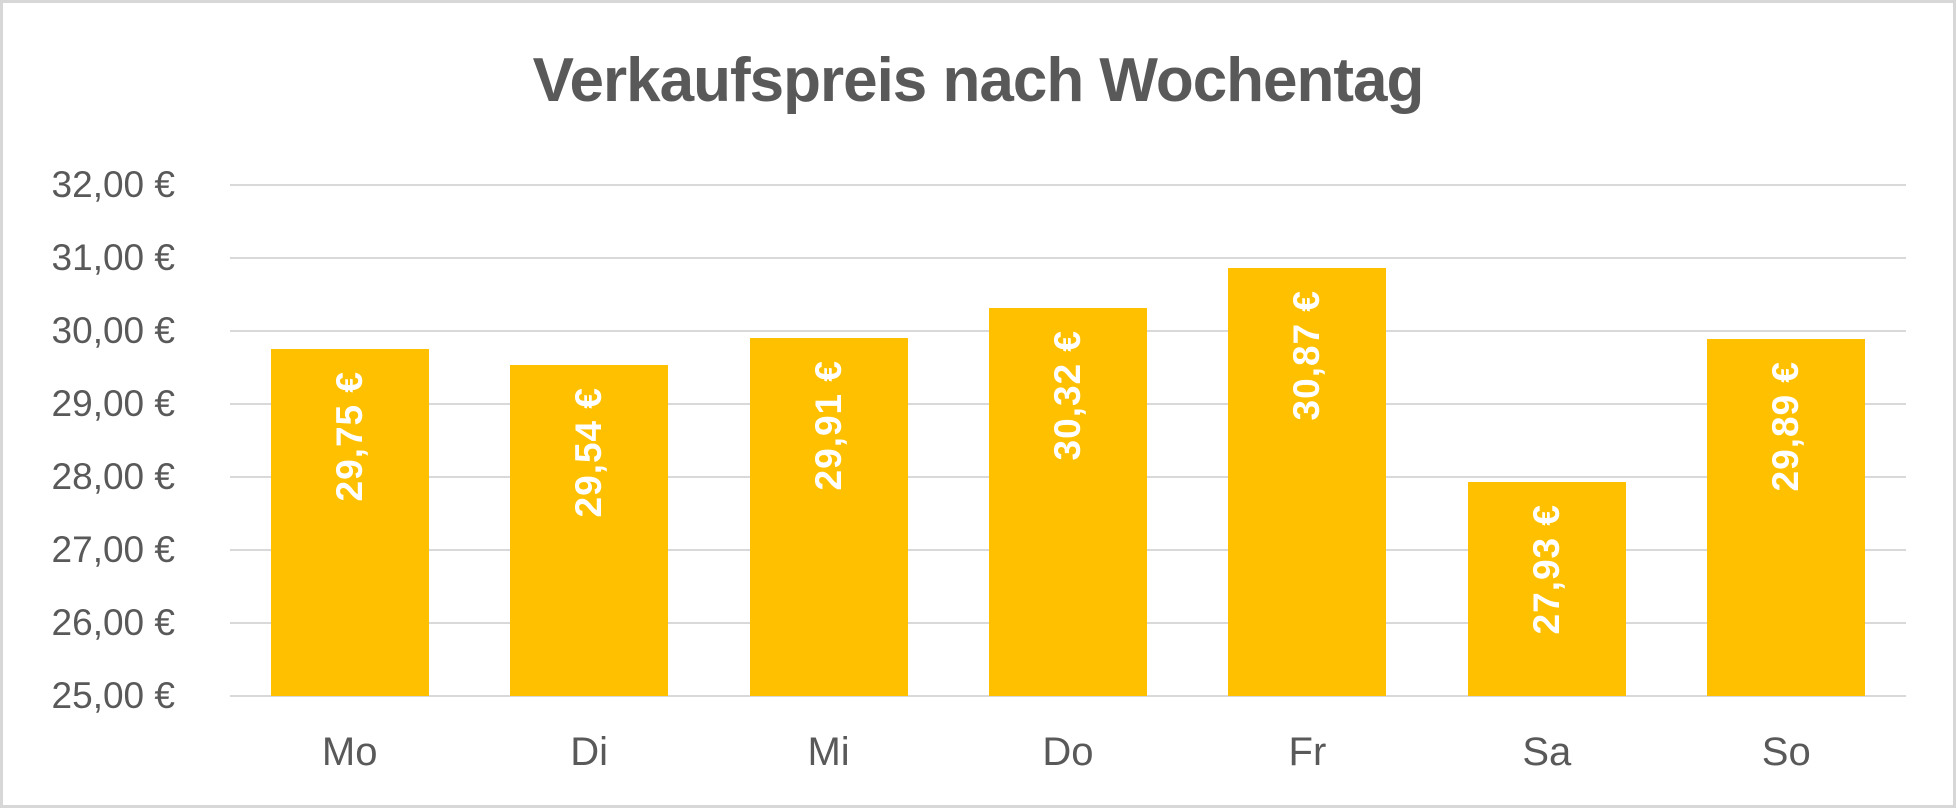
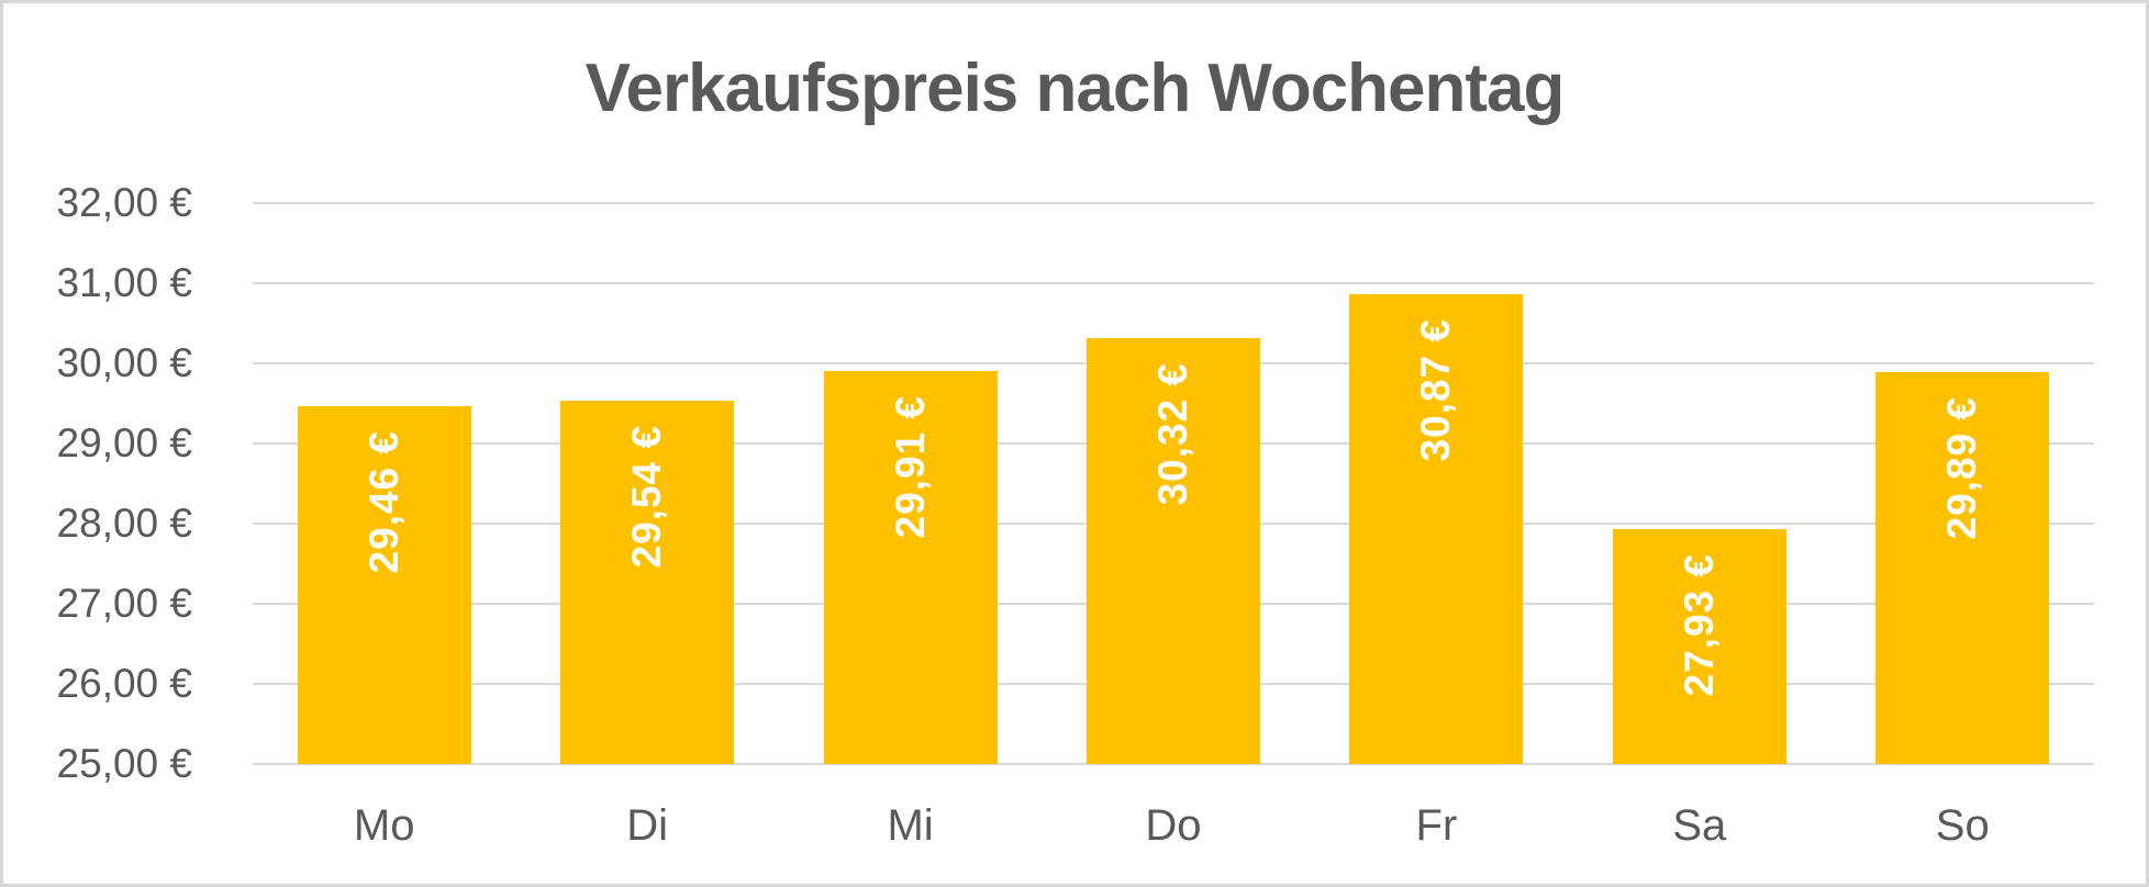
Mo: 29,75 -> 29,46
